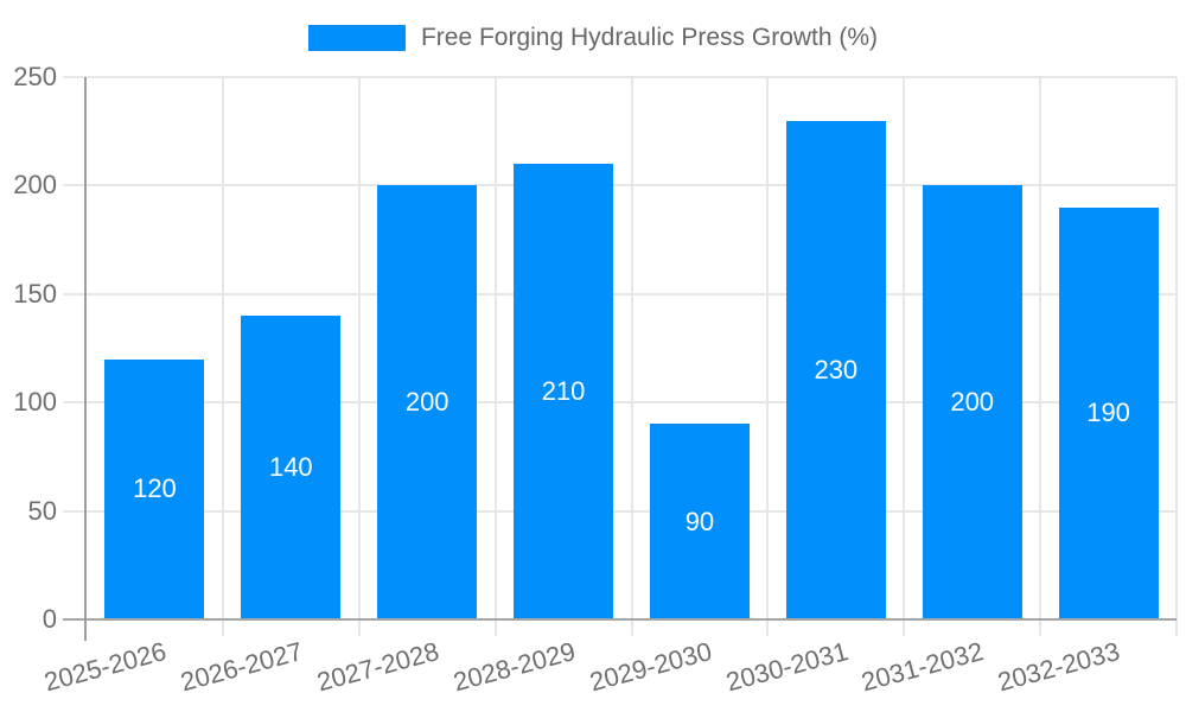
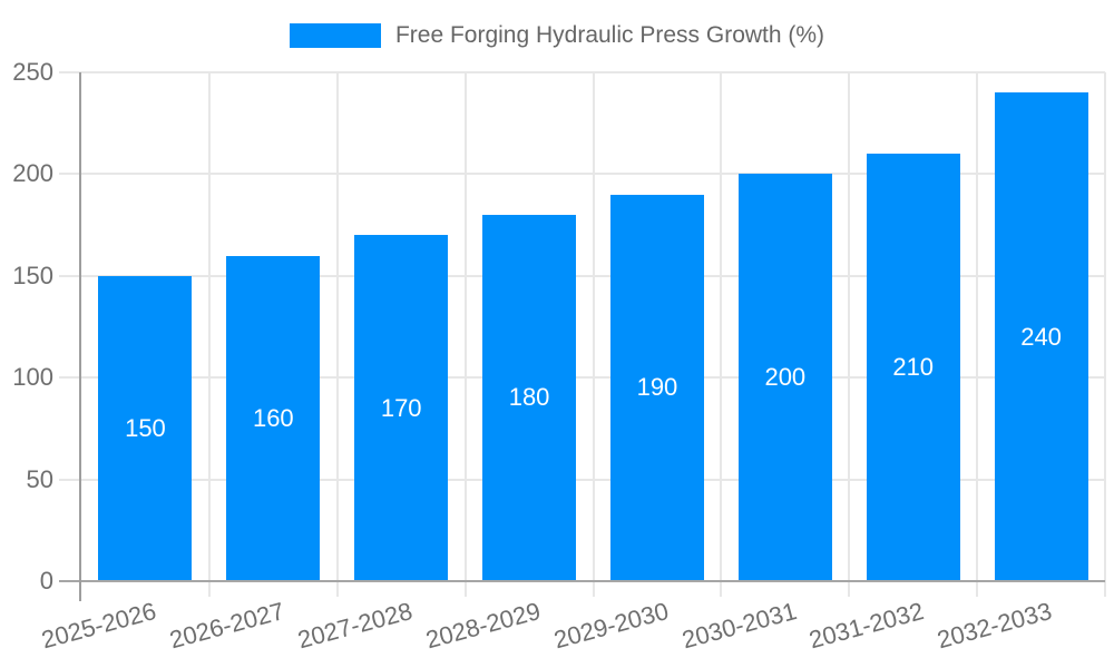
2025-2026: 120 -> 150
2026-2027: 140 -> 160
2027-2028: 200 -> 170
2028-2029: 210 -> 180
2029-2030: 90 -> 190
2030-2031: 230 -> 200
2031-2032: 200 -> 210
2032-2033: 190 -> 240
